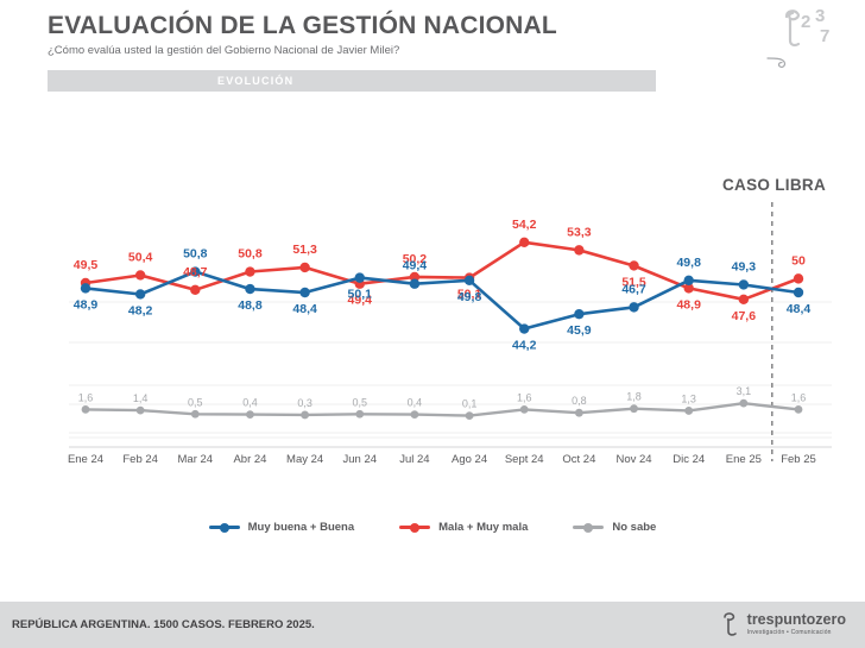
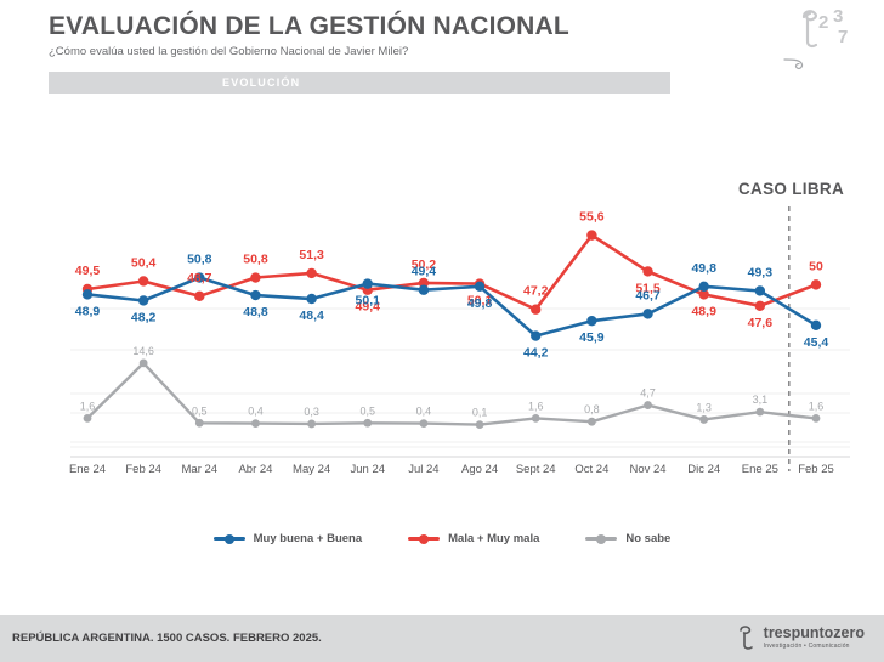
No sabe/Feb 24: 1,4 -> 14,6
Mala + Muy mala/Sept 24: 54,2 -> 47,2
Mala + Muy mala/Oct 24: 53,3 -> 55,6
No sabe/Nov 24: 1,8 -> 4,7
Muy buena + Buena/Feb 25: 48,4 -> 45,4
